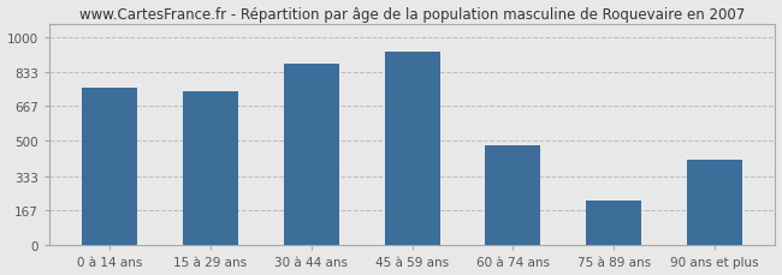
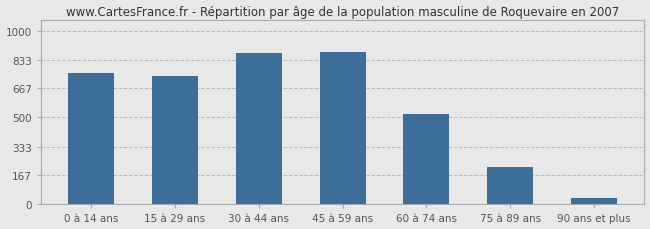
45 à 59 ans: 930 -> 880
60 à 74 ans: 480 -> 520
90 ans et plus: 410 -> 40
